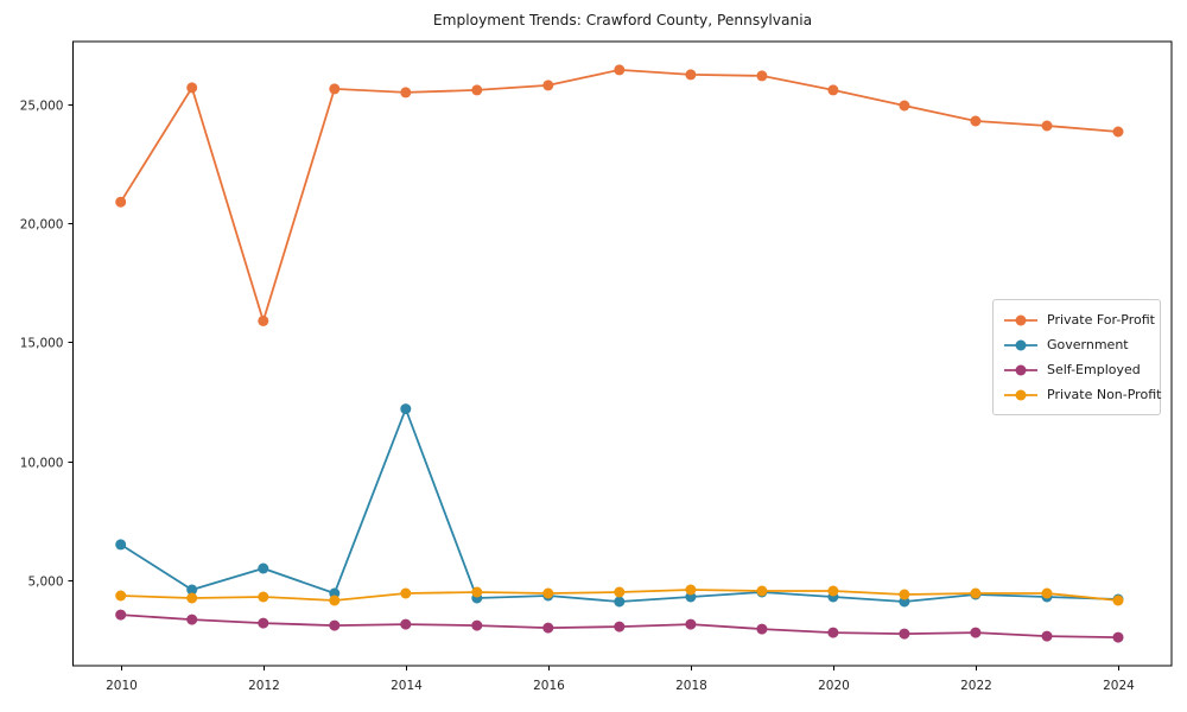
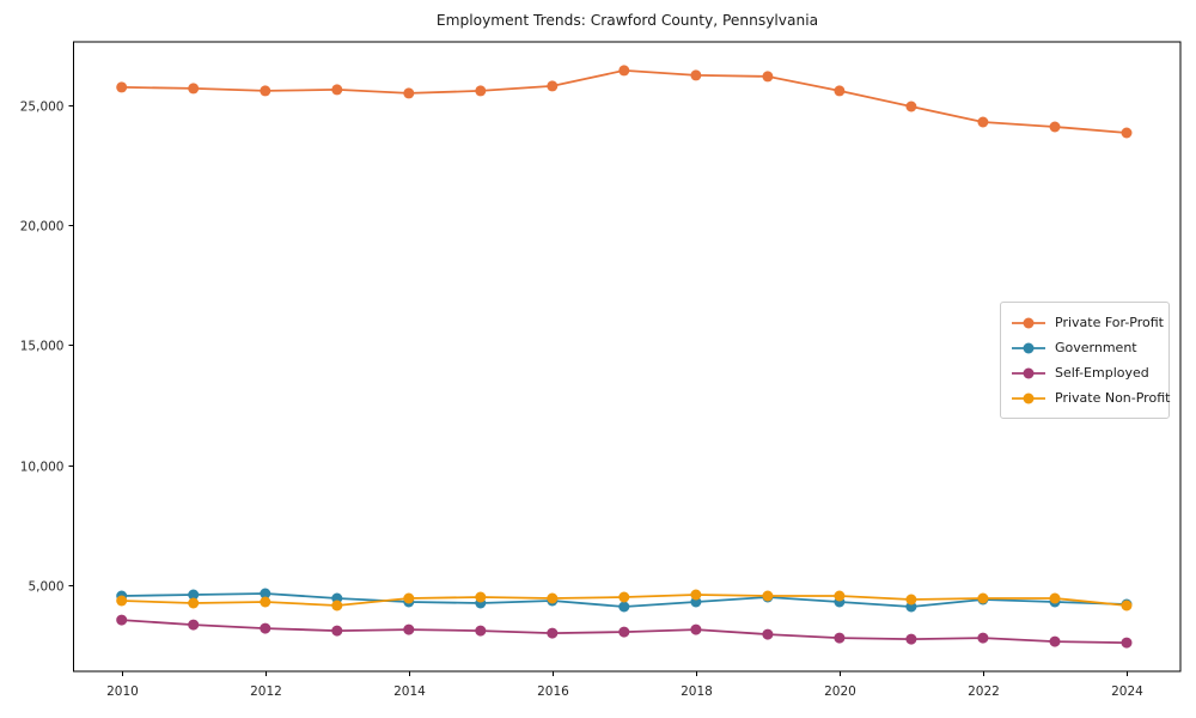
Private For-Profit/2010: 20900 -> 25800
Government/2010: 6500 -> 4600
Private For-Profit/2012: 15900 -> 25600
Government/2012: 5500 -> 4600
Government/2014: 12200 -> 4300
